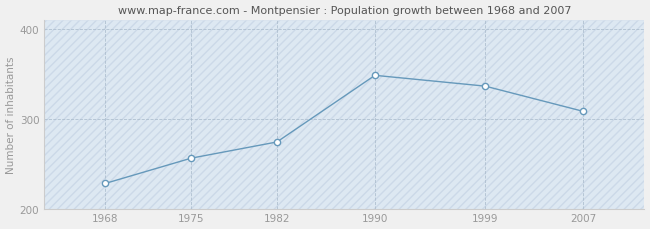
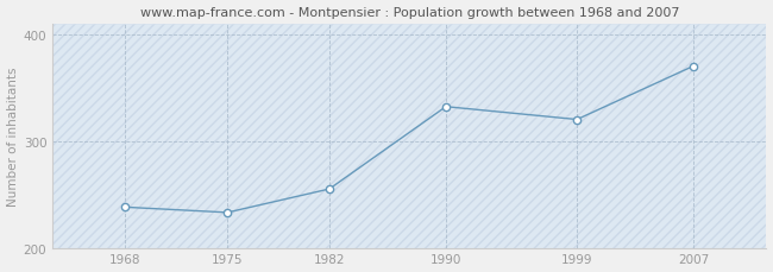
1968: 228 -> 238
1975: 256 -> 233
1982: 274 -> 255
1990: 348 -> 332
1999: 336 -> 320
2007: 308 -> 370
